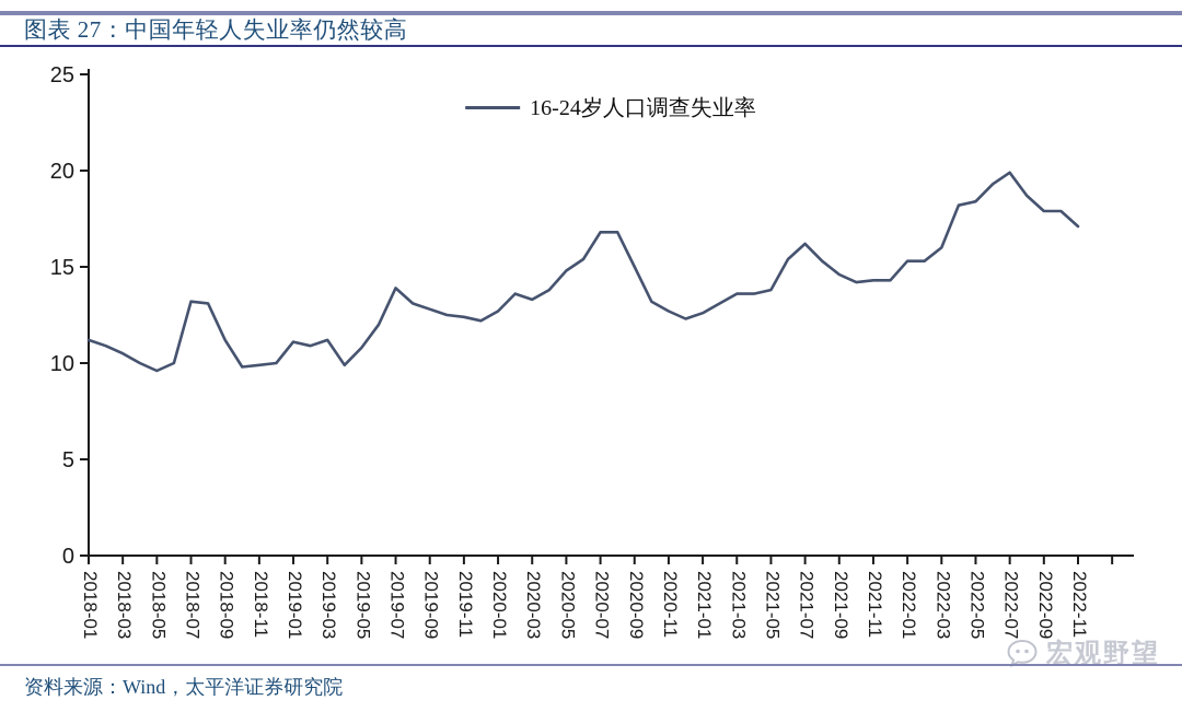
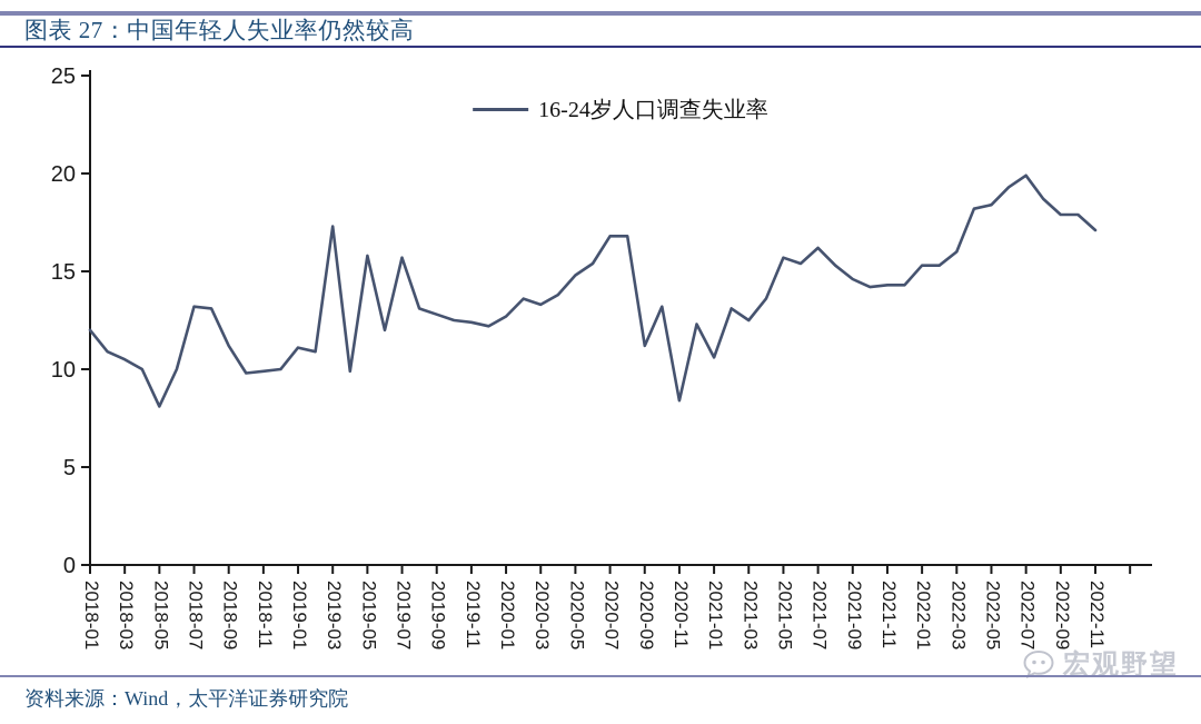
2018-01: 11.2 -> 12.0
2018-05: 9.6 -> 8.1
2019-03: 11.2 -> 17.3
2019-05: 10.8 -> 15.8
2019-07: 13.9 -> 15.7
2020-09: 15.0 -> 11.2
2020-11: 12.7 -> 8.4
2021-01: 12.6 -> 10.6
2021-03: 13.6 -> 12.5
2021-05: 13.8 -> 15.7
